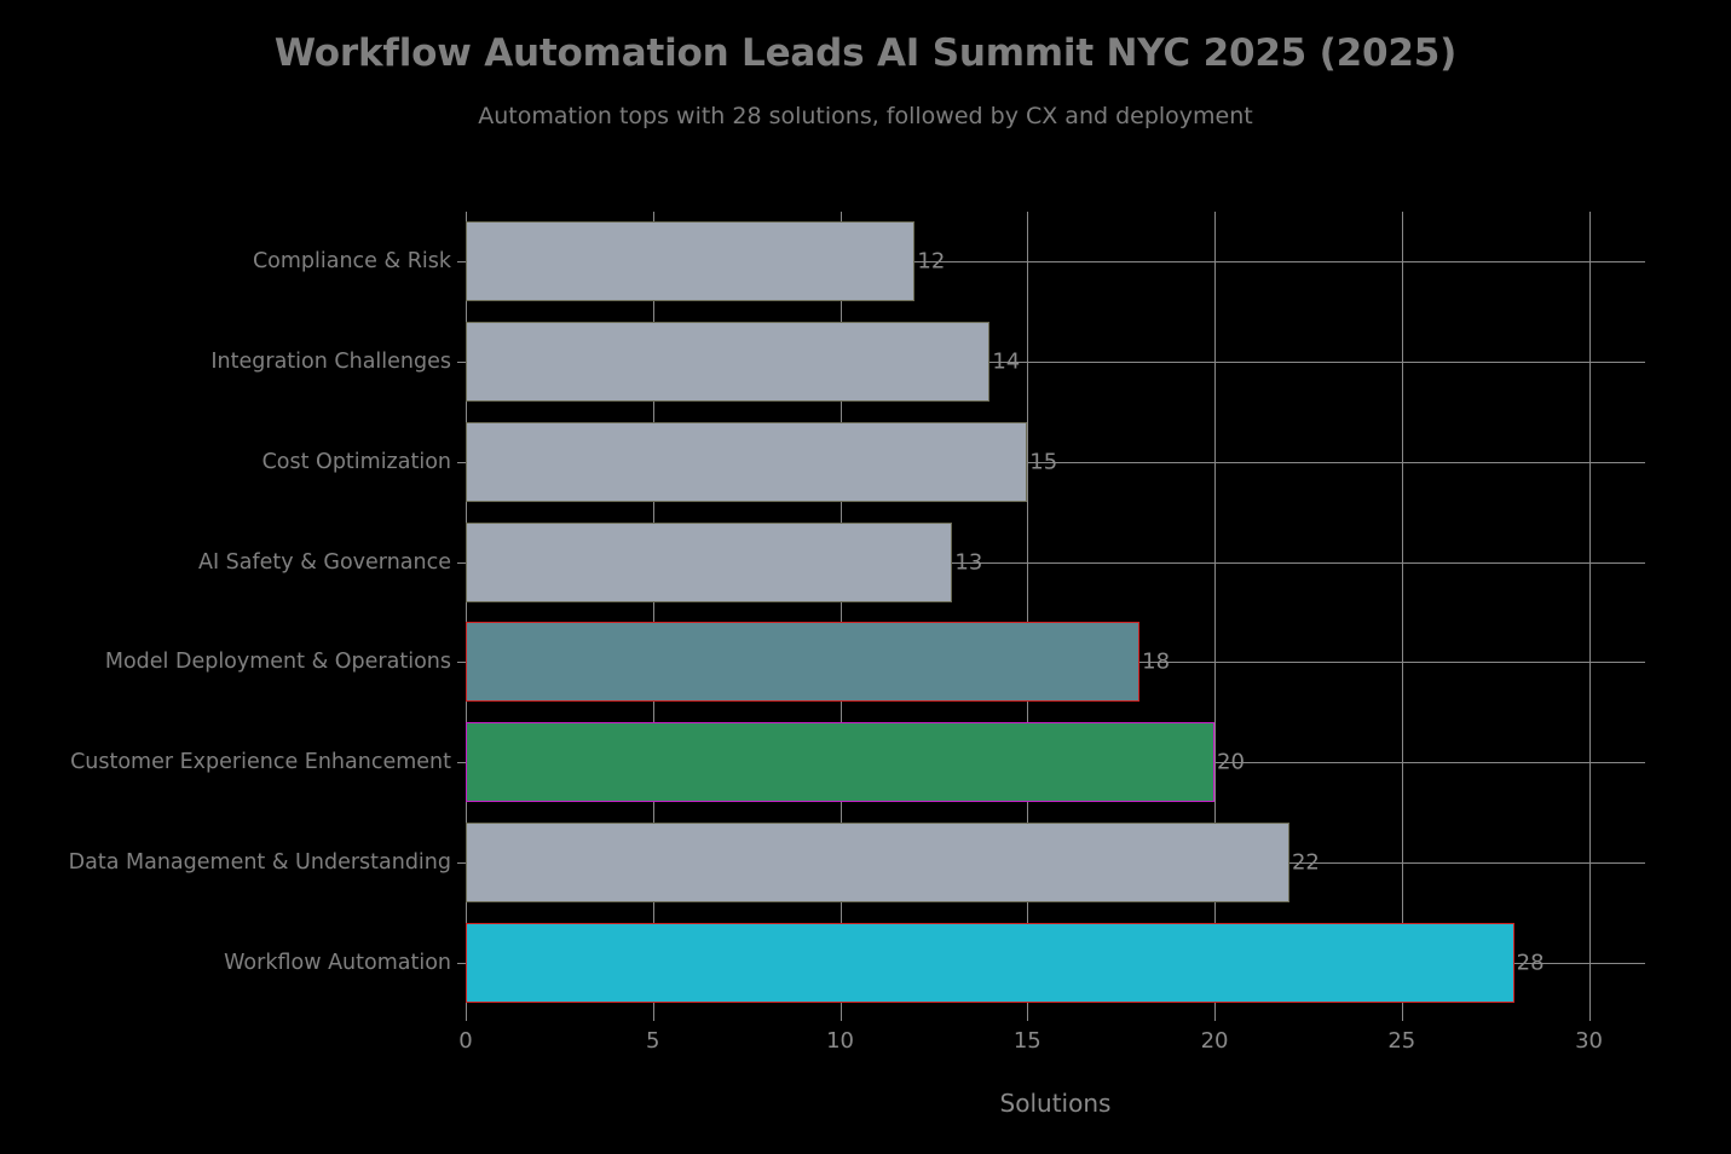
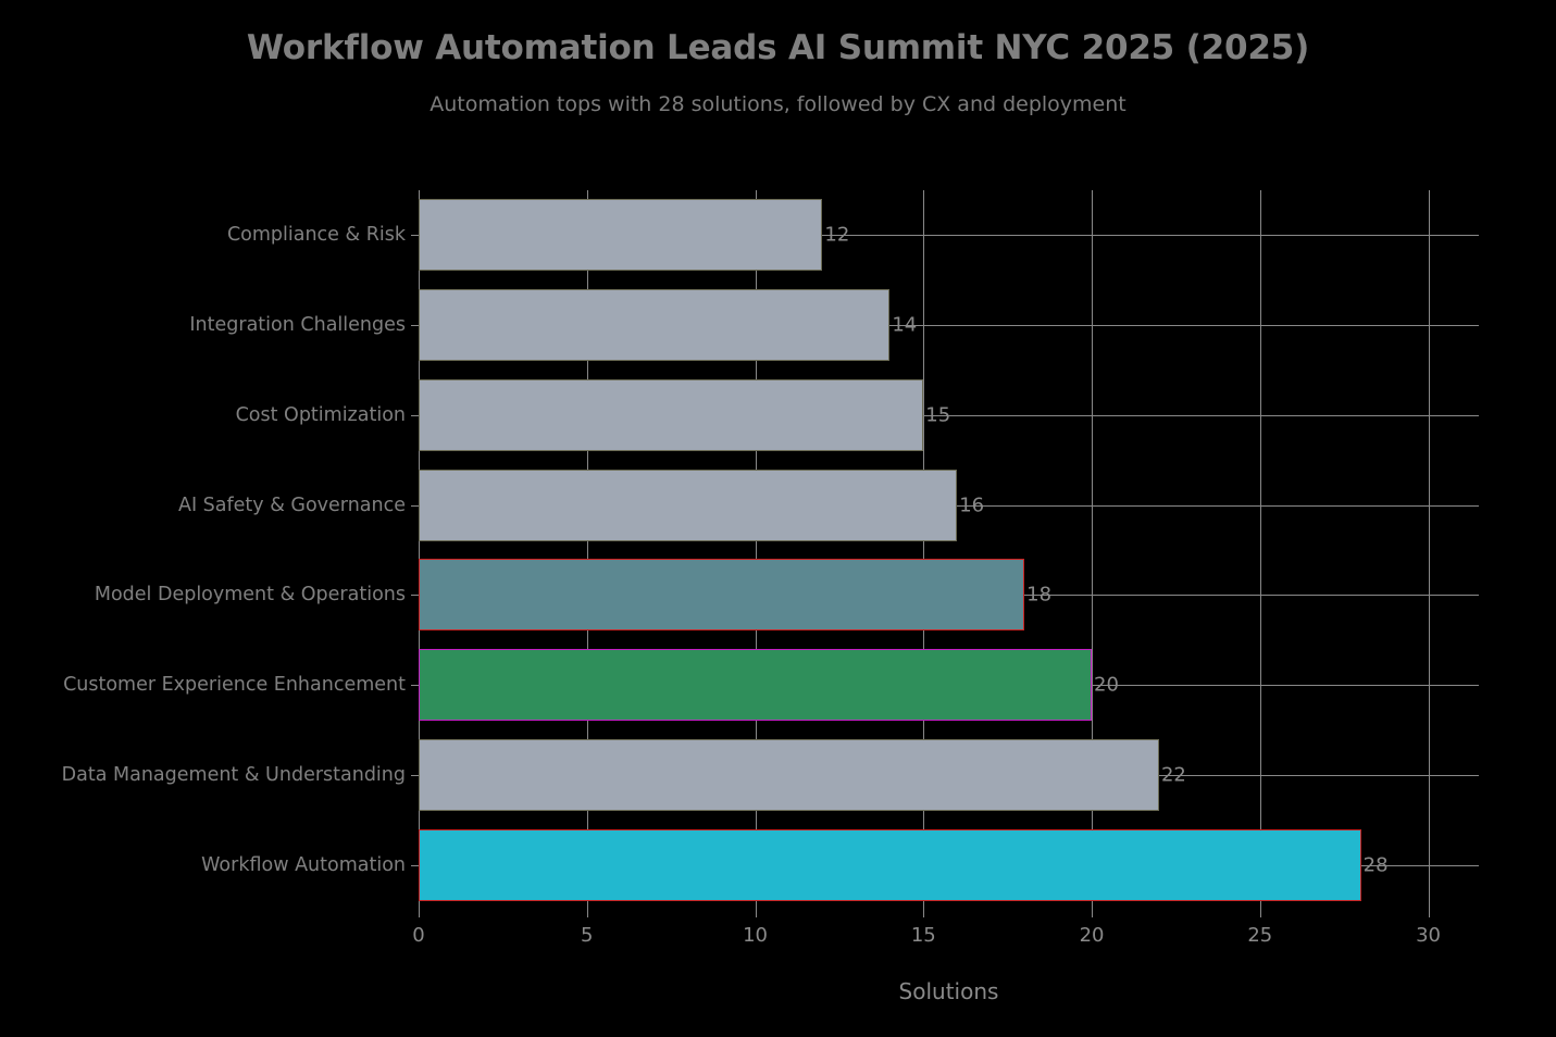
AI Safety & Governance: 13 -> 16
